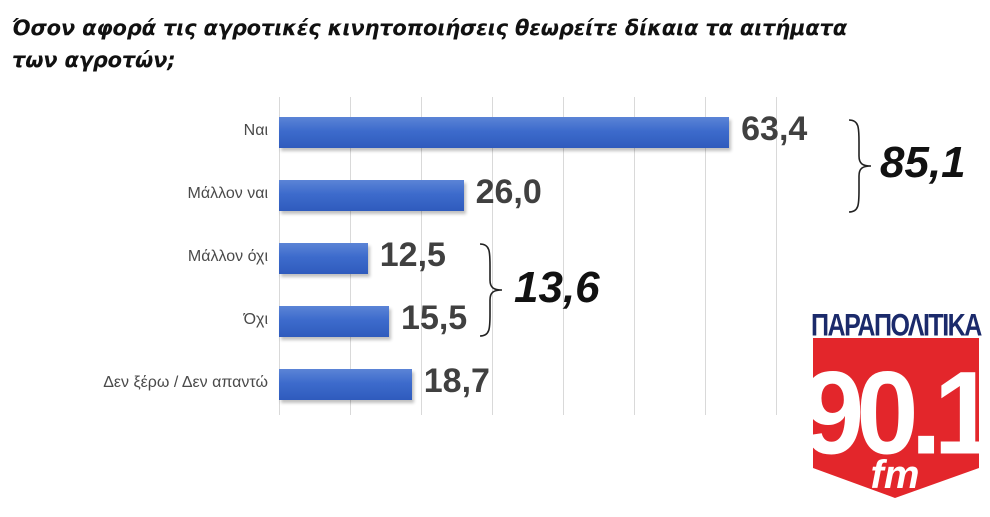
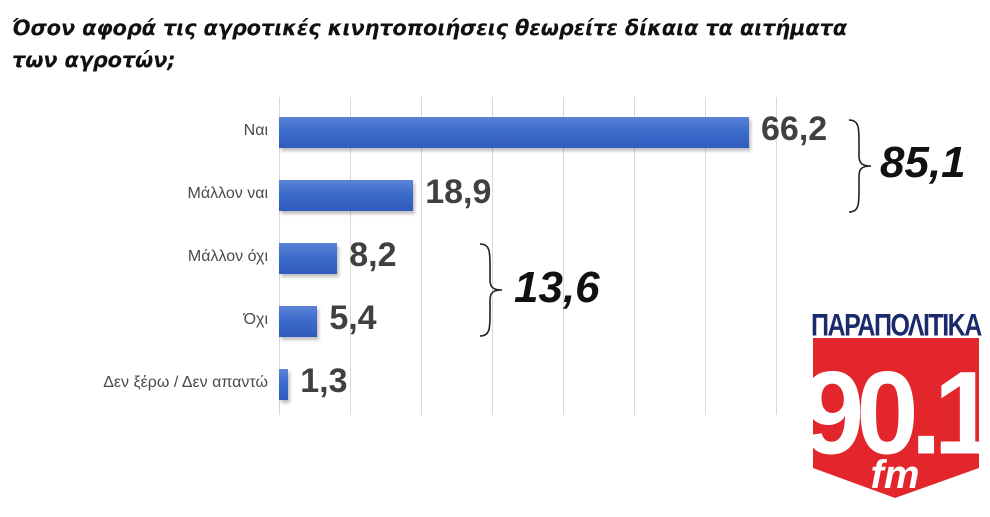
Ναι: 63,4 -> 66,2
Μάλλον ναι: 26,0 -> 18,9
Μάλλον όχι: 12,5 -> 8,2
Όχι: 15,5 -> 5,4
Δεν ξέρω / Δεν απαντώ: 18,7 -> 1,3
